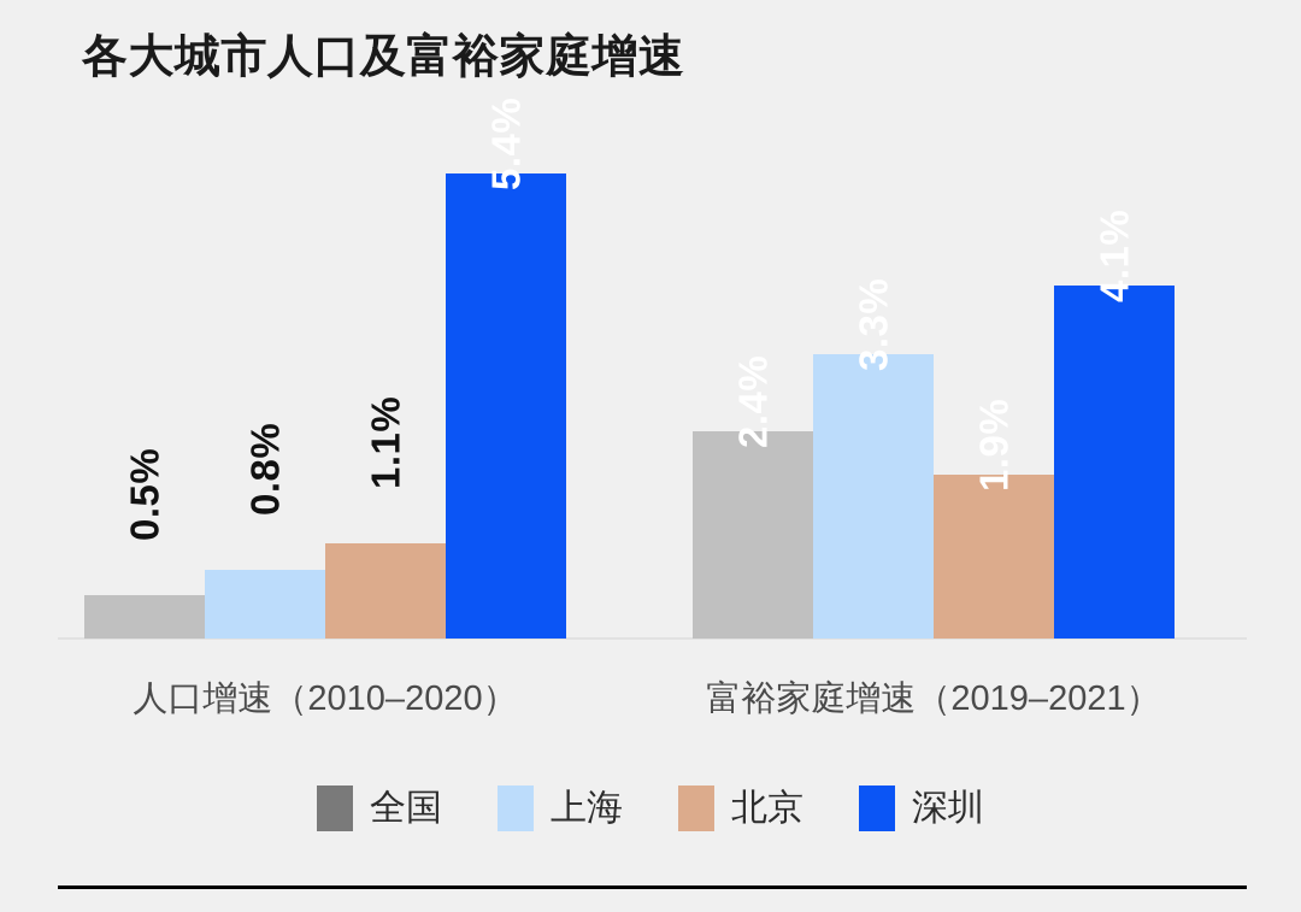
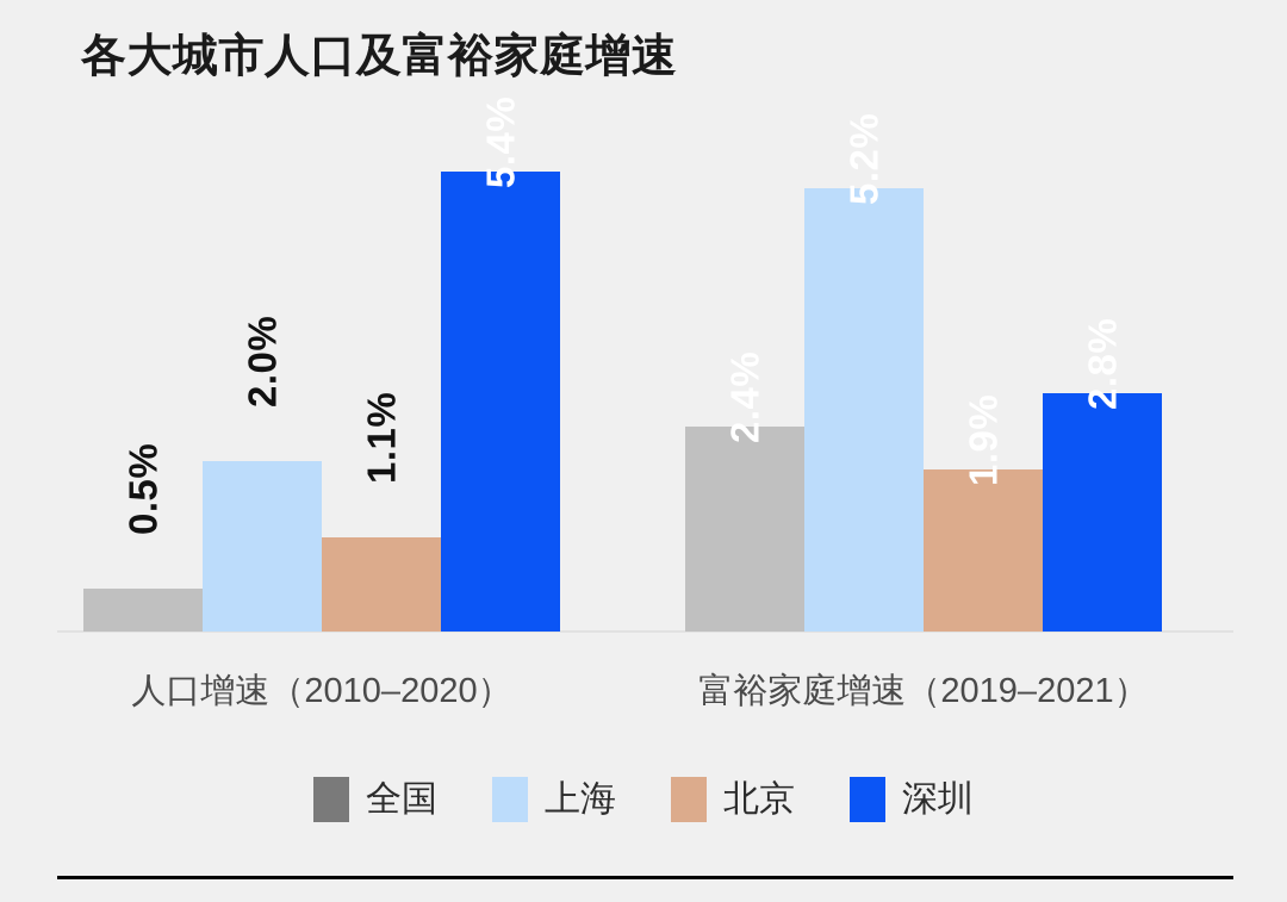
上海/人口增速（2010–2020）: 0.8% -> 2.0%
上海/富裕家庭增速（2019–2021）: 3.3% -> 5.2%
深圳/富裕家庭增速（2019–2021）: 4.1% -> 2.8%
